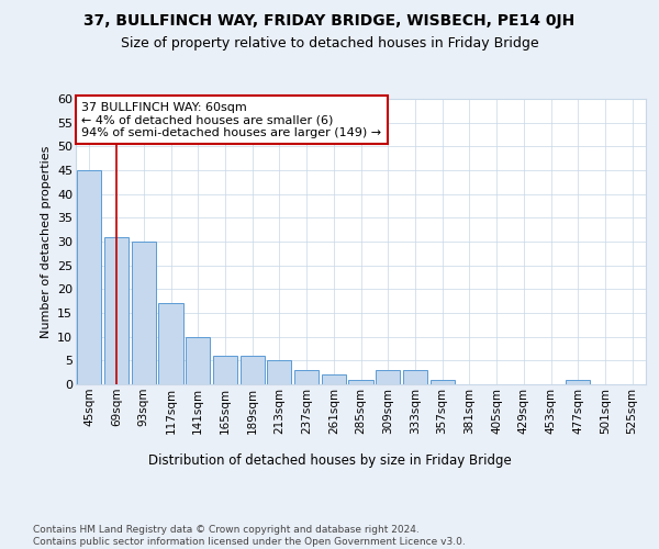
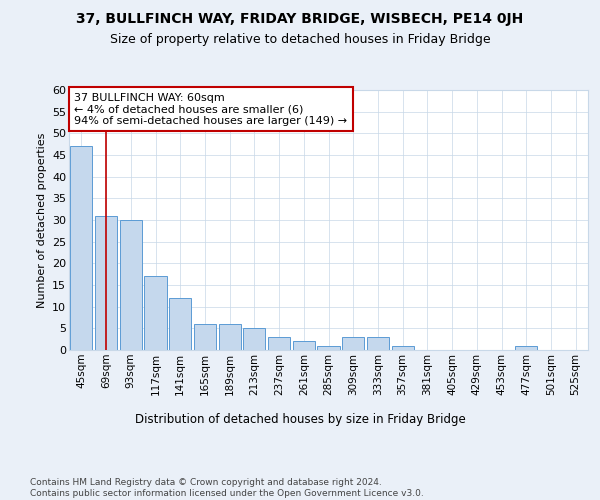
45sqm: 45 -> 47
141sqm: 10 -> 12
